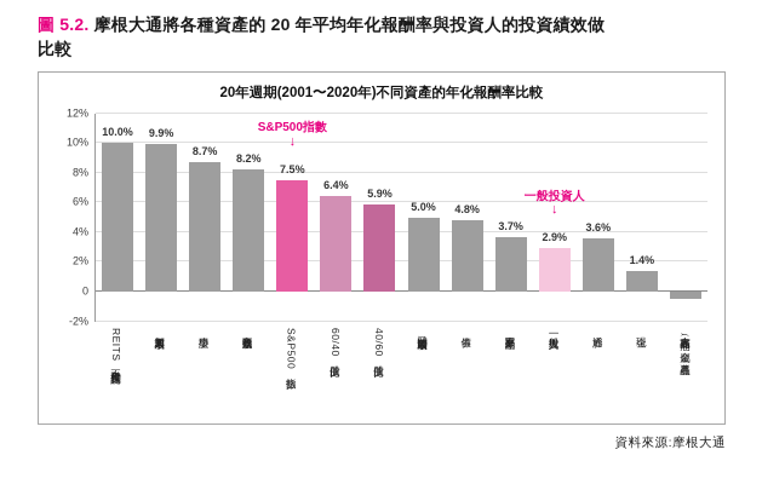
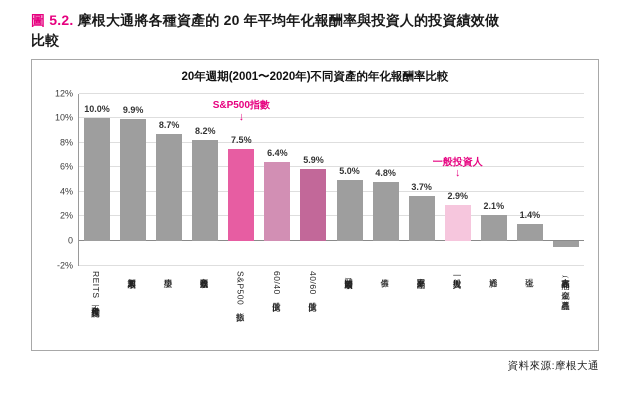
通膨: 3.6% -> 2.1%
